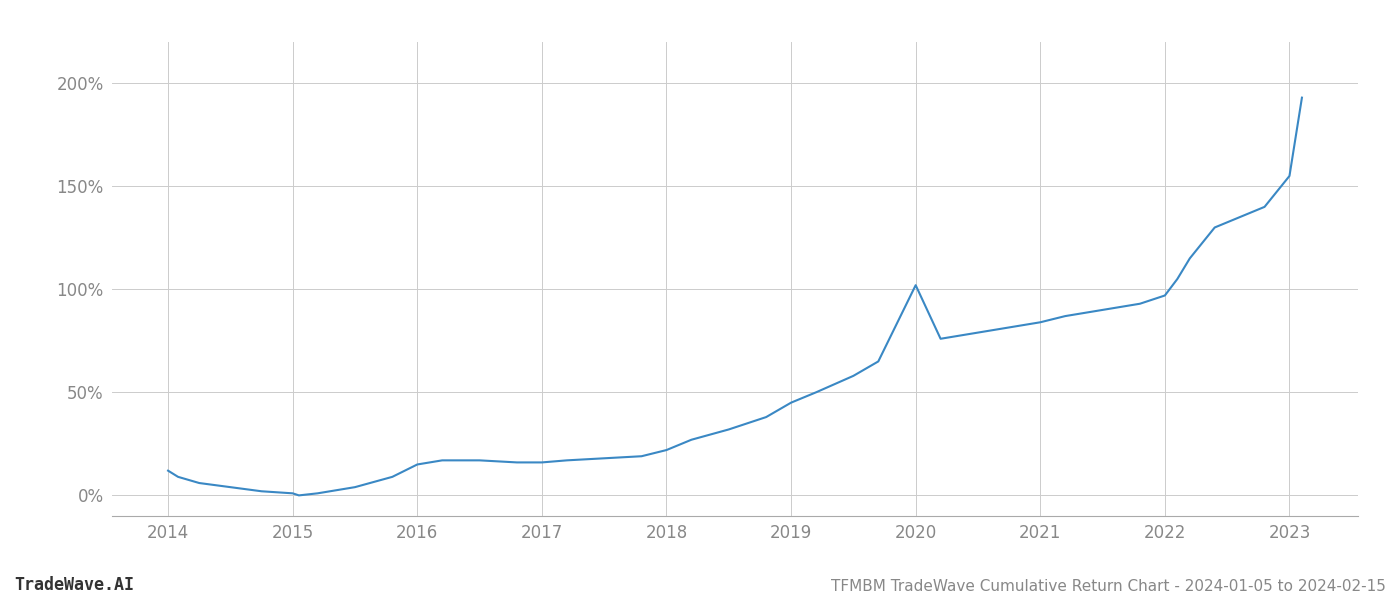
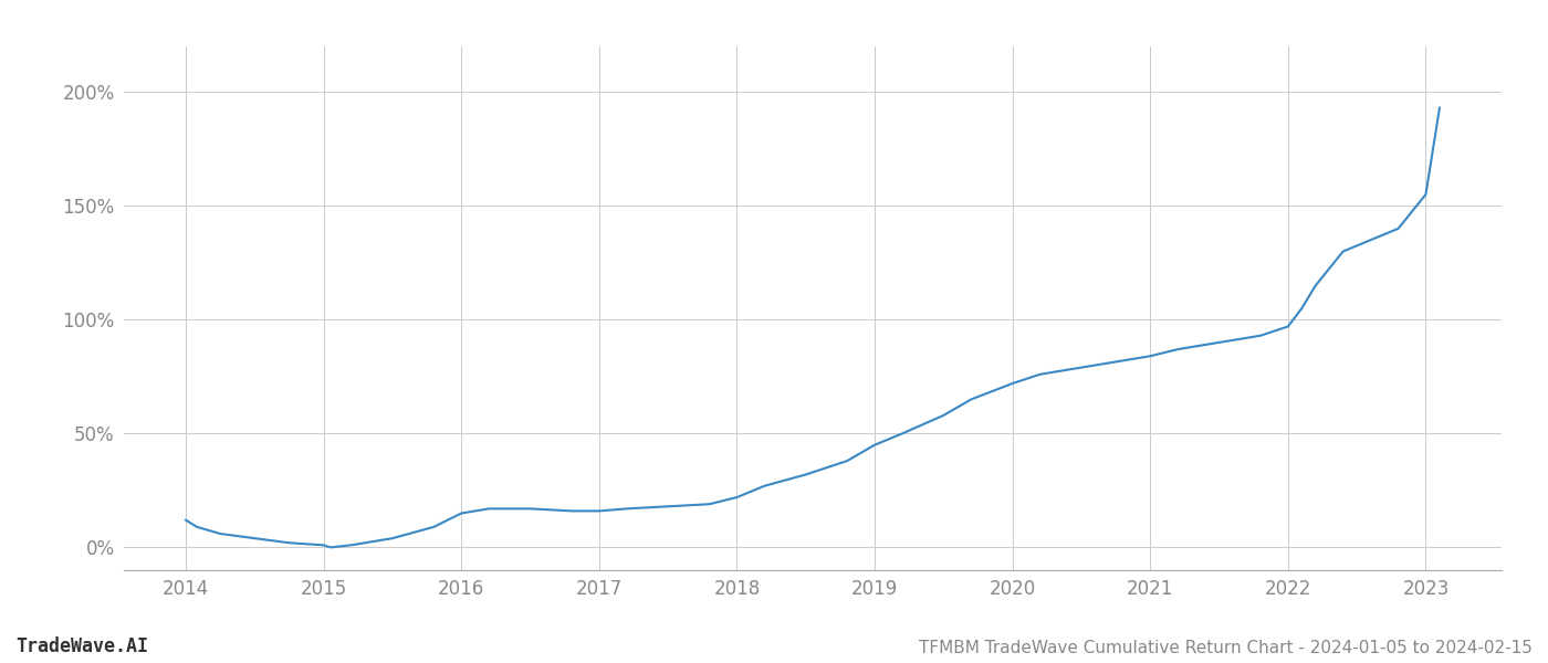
2020: 102% -> 72%
